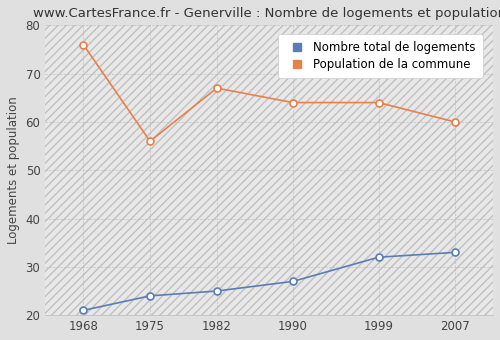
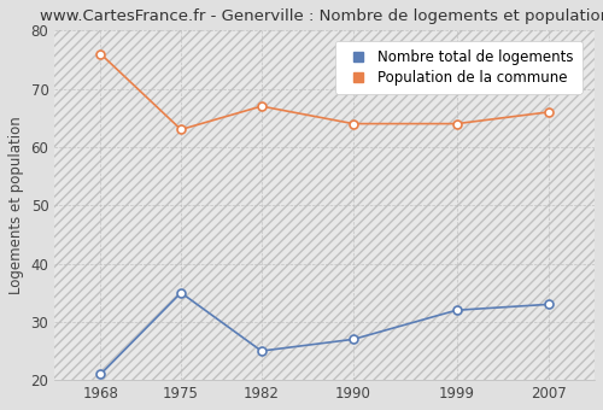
Nombre total de logements/1975: 24 -> 35
Population de la commune/1975: 56 -> 63
Population de la commune/2007: 60 -> 66
